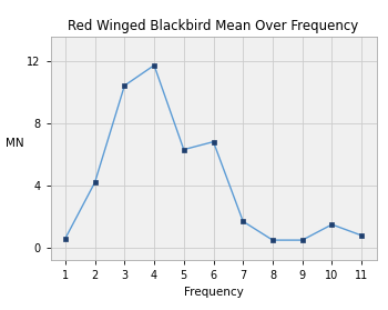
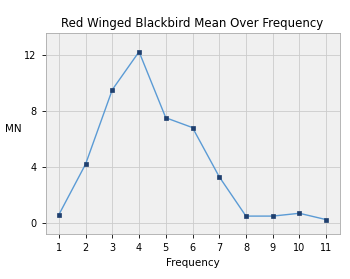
3: 10.4 -> 9.5
4: 11.7 -> 12.2
5: 6.3 -> 7.5
7: 1.7 -> 3.3
10: 1.5 -> 0.7
11: 0.8 -> 0.2
